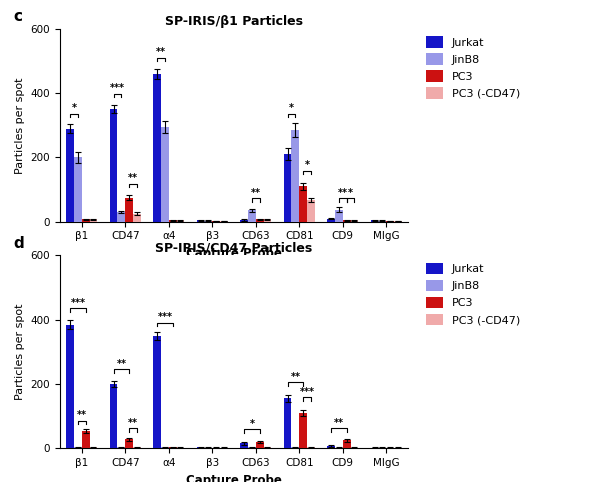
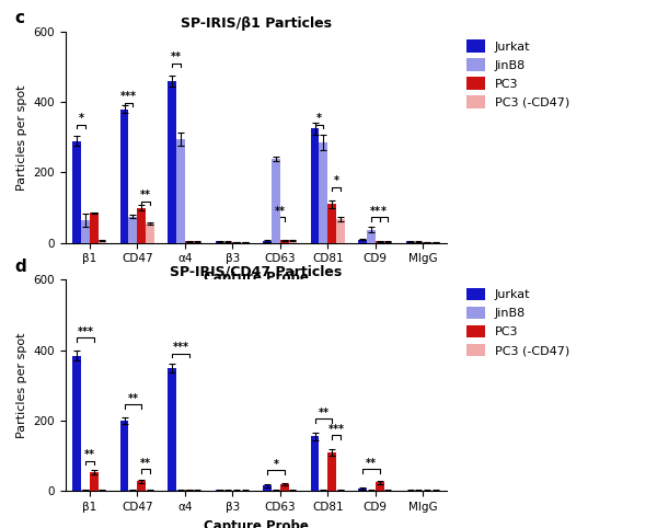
SP-IRIS/β1 Particles/JinB8/β1: 200 -> 65
SP-IRIS/β1 Particles/PC3/β1: 8 -> 85
SP-IRIS/β1 Particles/Jurkat/CD47: 350 -> 380
SP-IRIS/β1 Particles/JinB8/CD47: 30 -> 75
SP-IRIS/β1 Particles/PC3/CD47: 75 -> 100
SP-IRIS/β1 Particles/PC3 (-CD47)/CD47: 25 -> 55
SP-IRIS/β1 Particles/JinB8/CD63: 35 -> 240
SP-IRIS/β1 Particles/Jurkat/CD81: 210 -> 325
